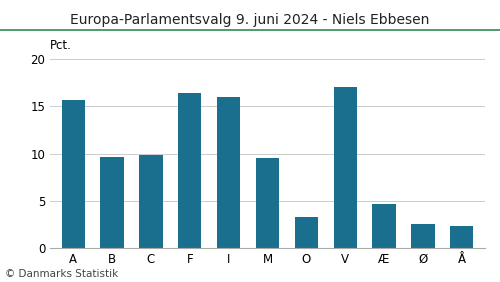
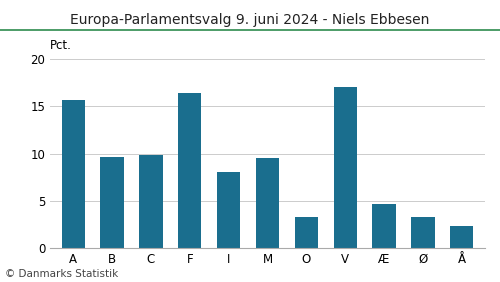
I: 16.0 -> 8.1
Ø: 2.6 -> 3.3
